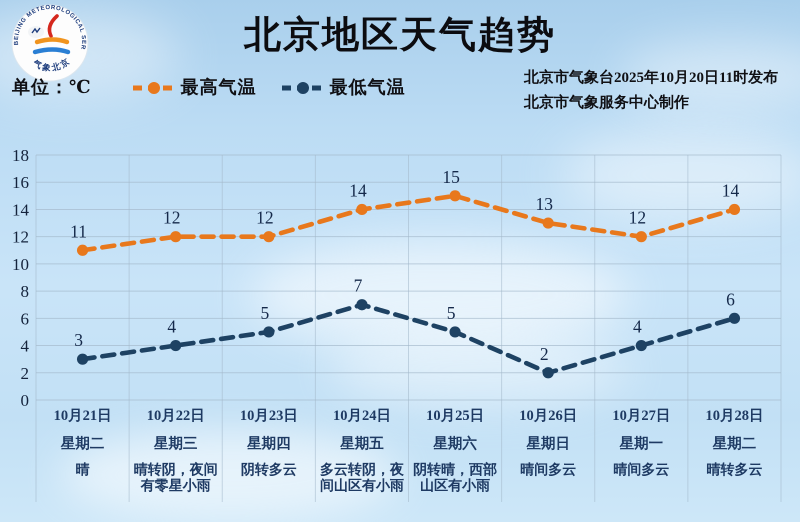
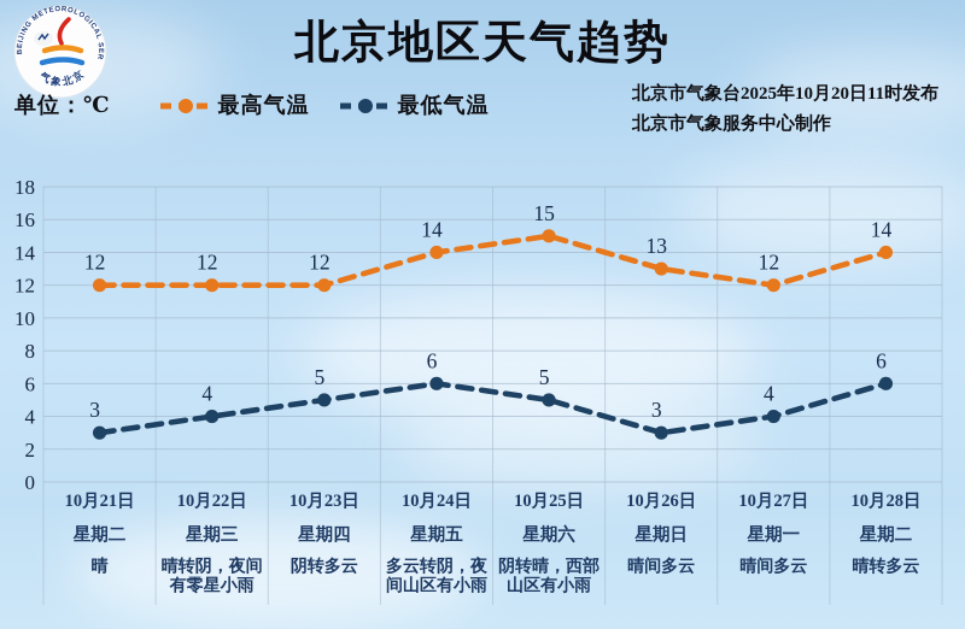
最高气温/10月21日: 11 -> 12
最低气温/10月24日: 7 -> 6
最低气温/10月26日: 2 -> 3
